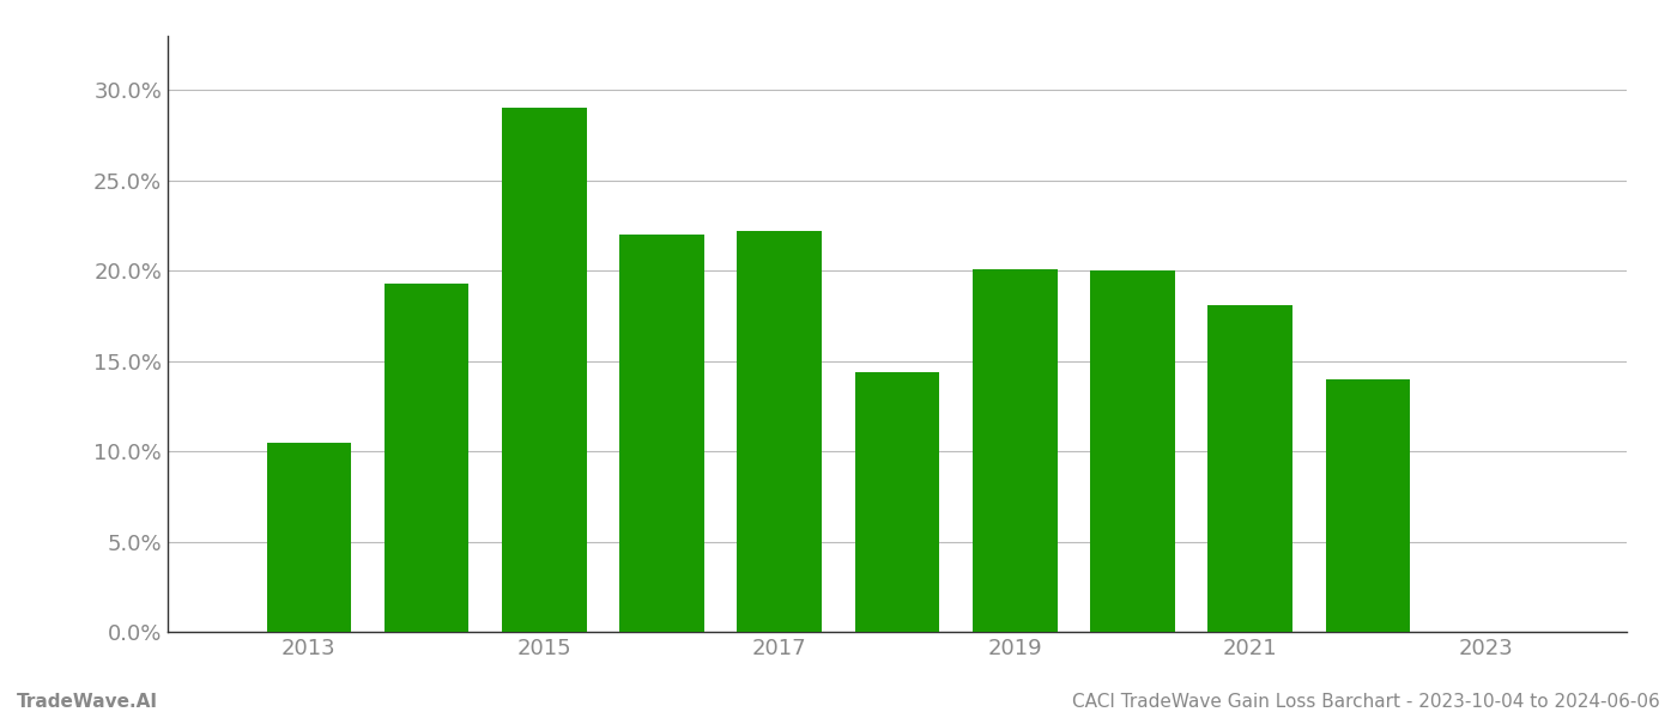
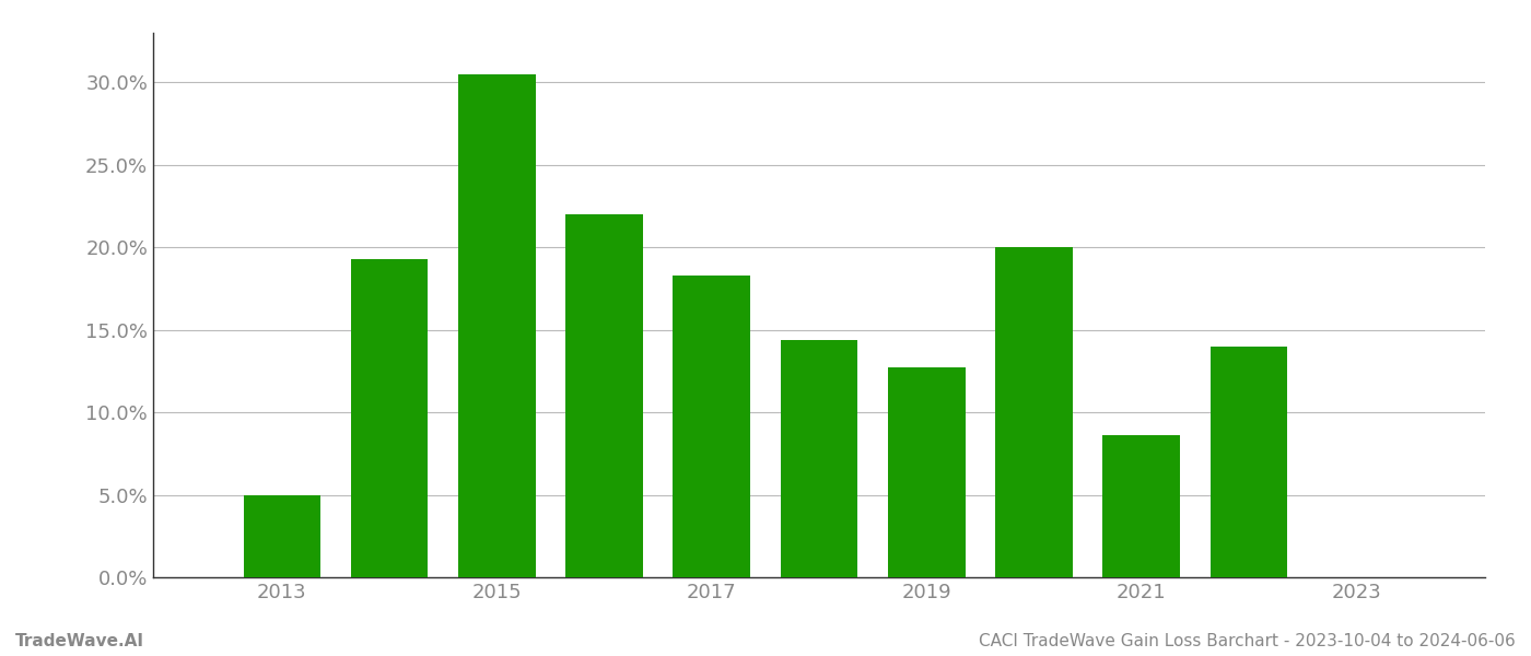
2013: 10.5% -> 5.0%
2015: 29.0% -> 30.5%
2017: 22.2% -> 18.3%
2019: 20.1% -> 12.7%
2021: 18.1% -> 8.6%
